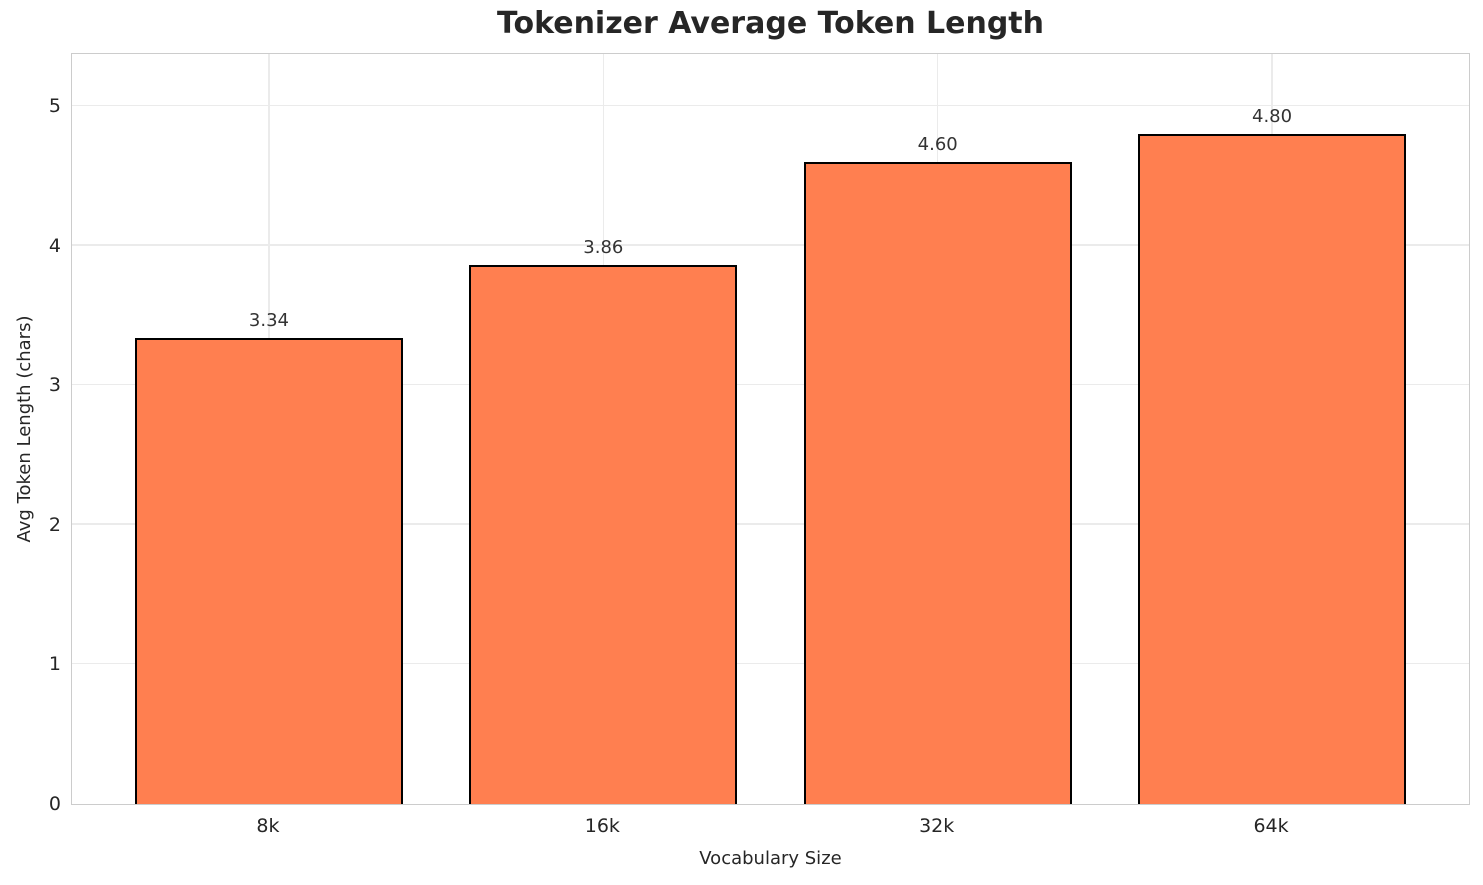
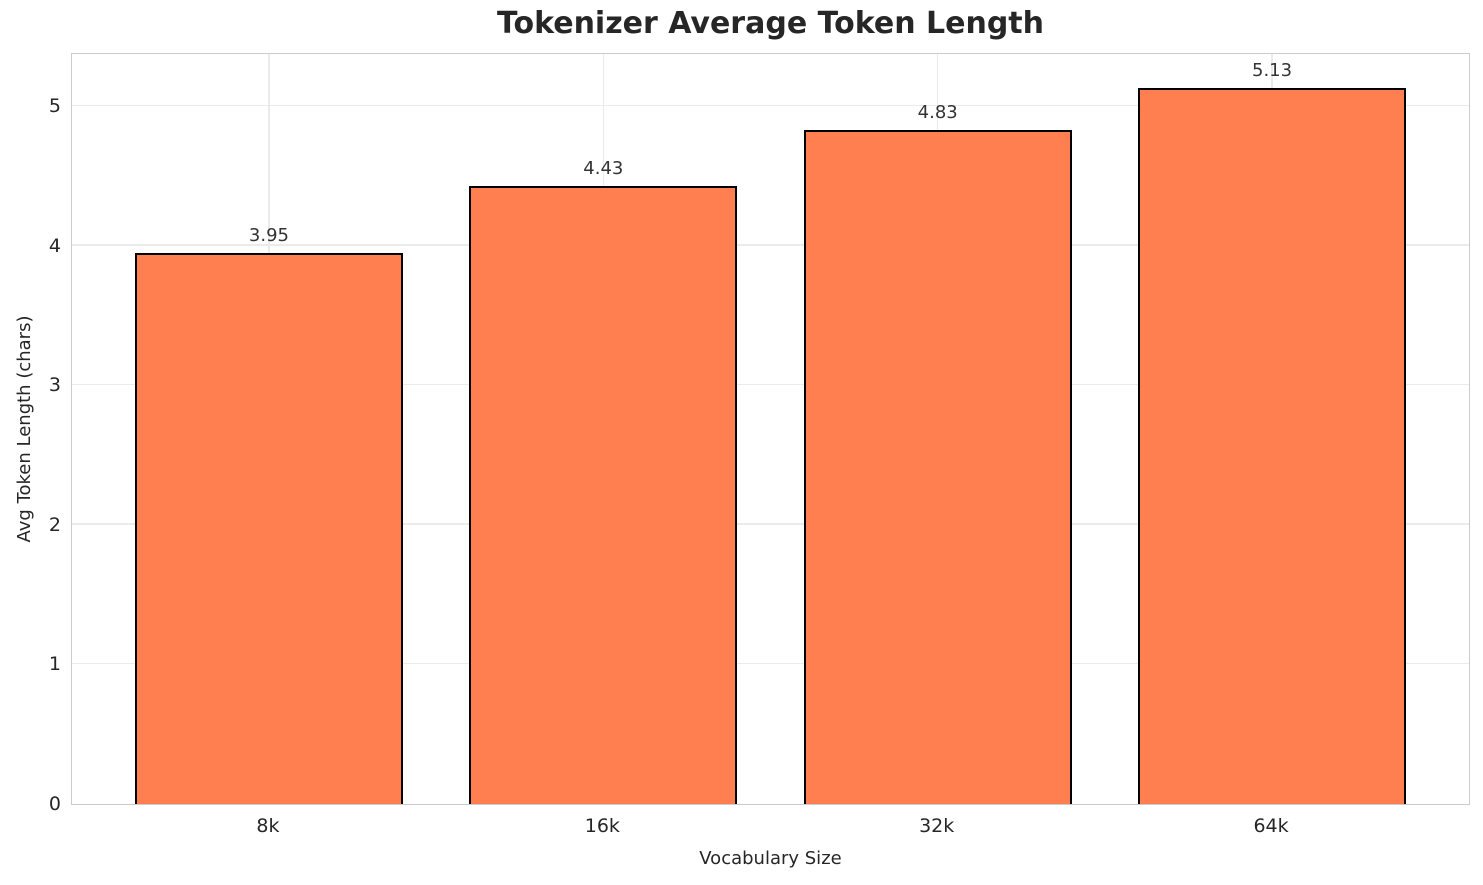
8k: 3.34 -> 3.95
16k: 3.86 -> 4.43
32k: 4.60 -> 4.83
64k: 4.80 -> 5.13
